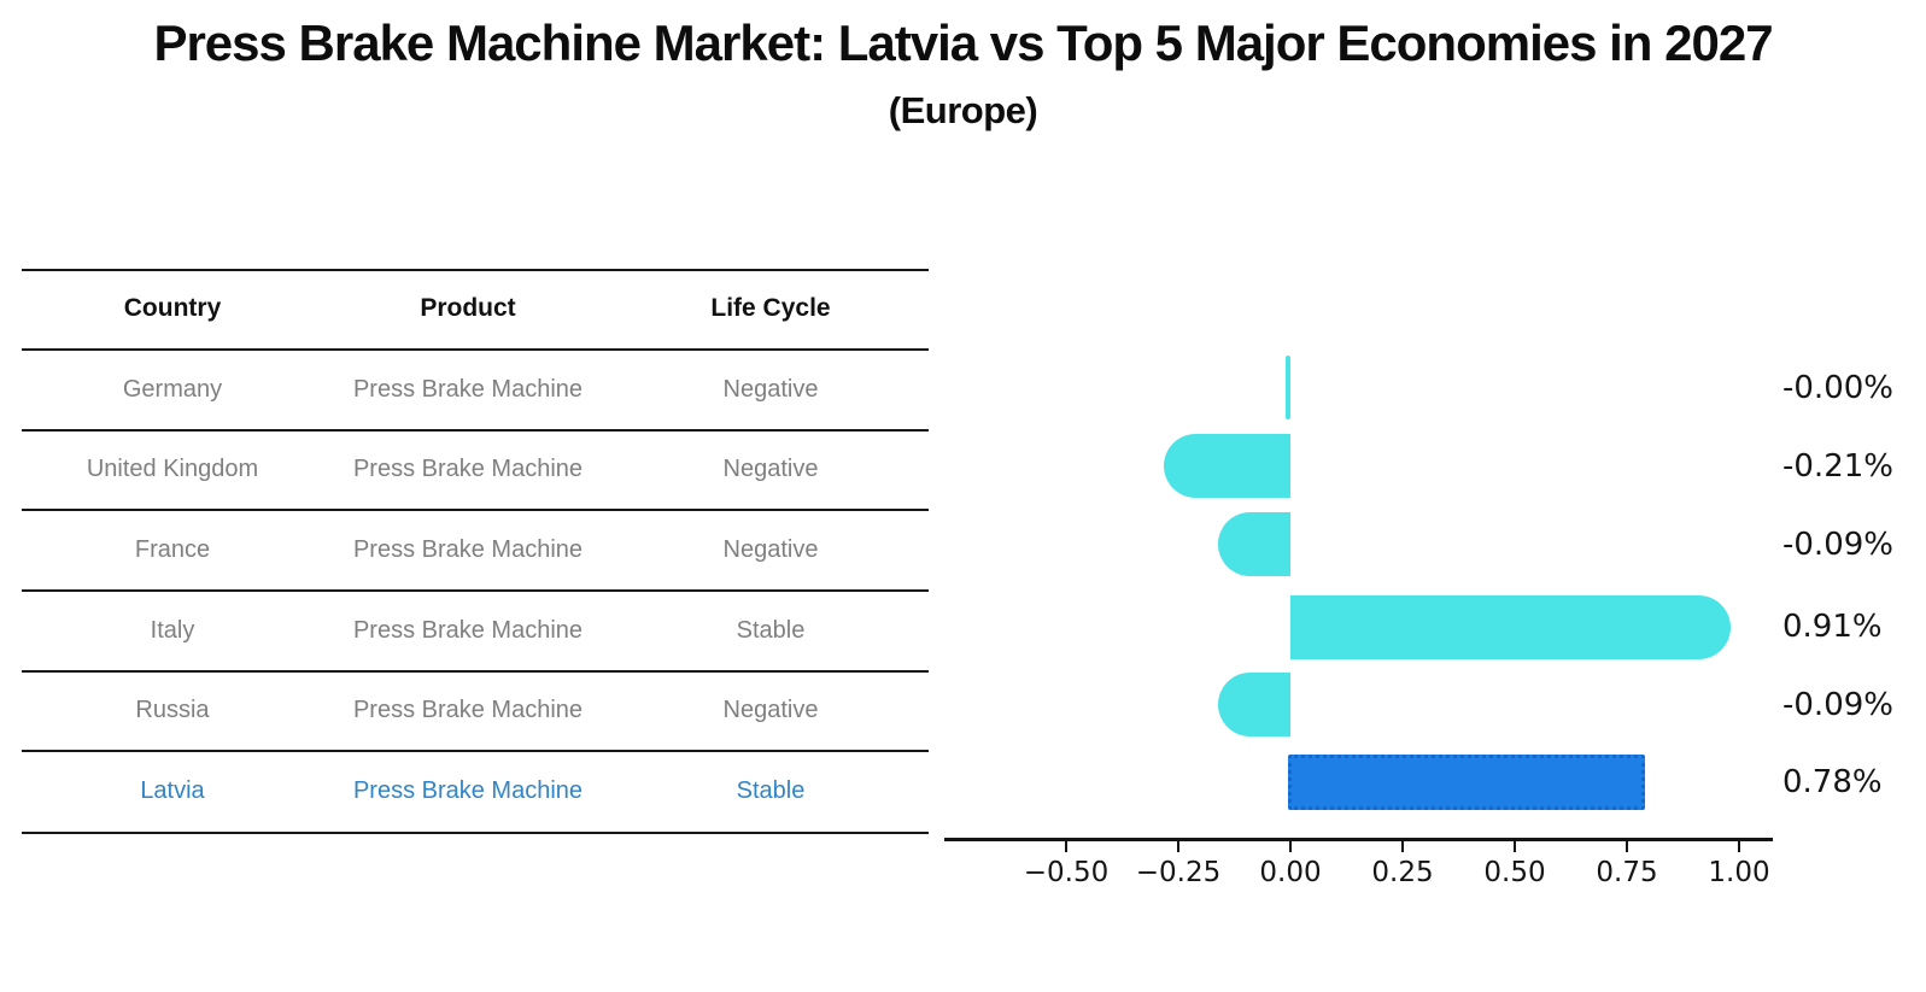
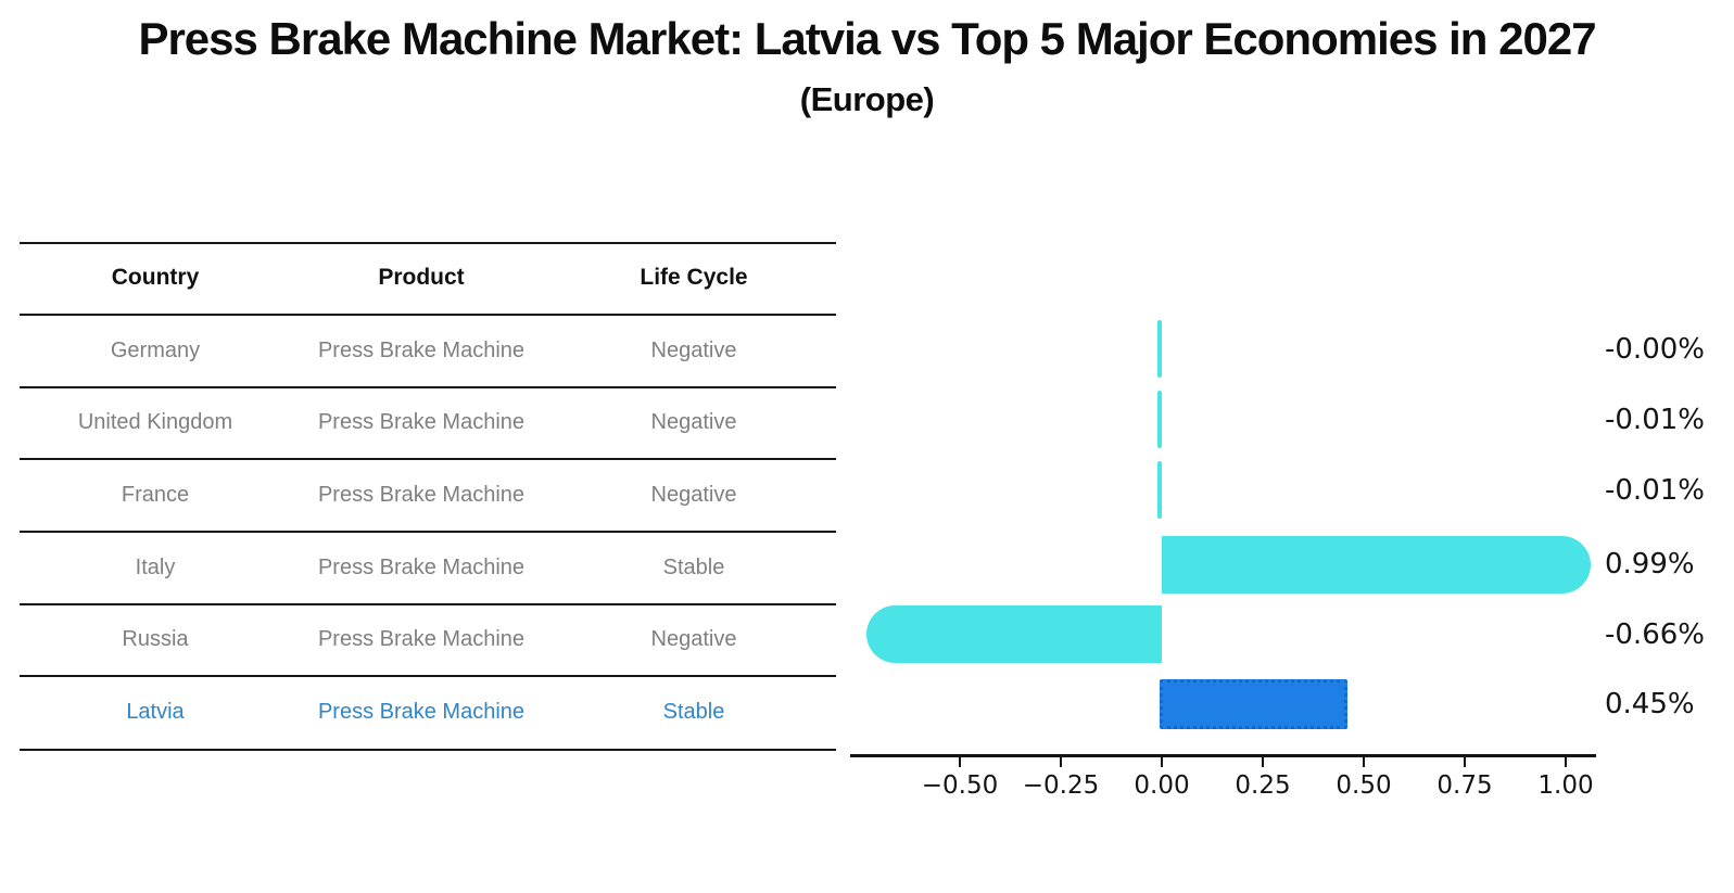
United Kingdom: -0.21% -> -0.01%
France: -0.09% -> -0.01%
Italy: 0.91% -> 0.99%
Russia: -0.09% -> -0.66%
Latvia: 0.78% -> 0.45%
